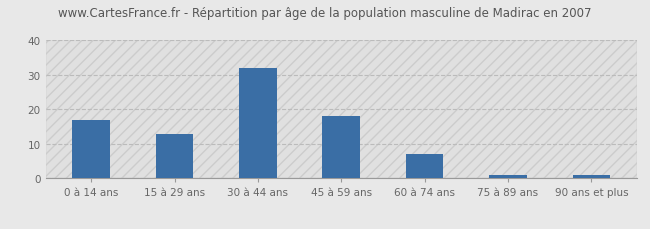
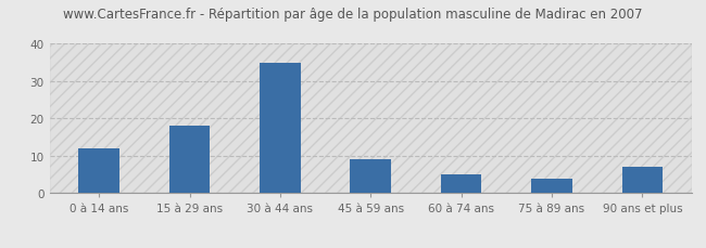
0 à 14 ans: 17 -> 12
15 à 29 ans: 13 -> 18
30 à 44 ans: 32 -> 35
45 à 59 ans: 18 -> 9
60 à 74 ans: 7 -> 5
75 à 89 ans: 1 -> 4
90 ans et plus: 1 -> 7
